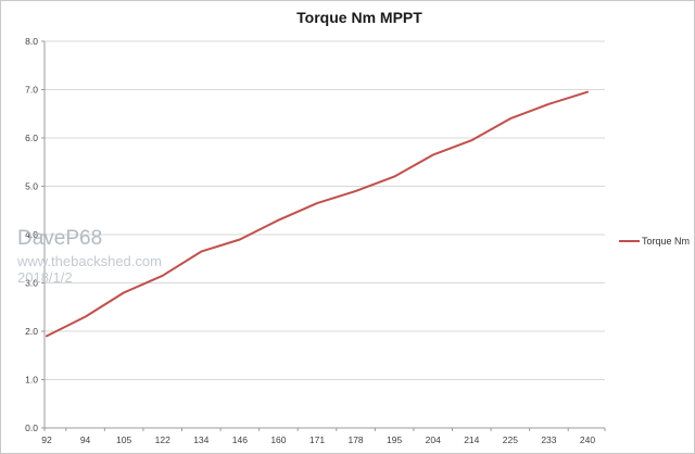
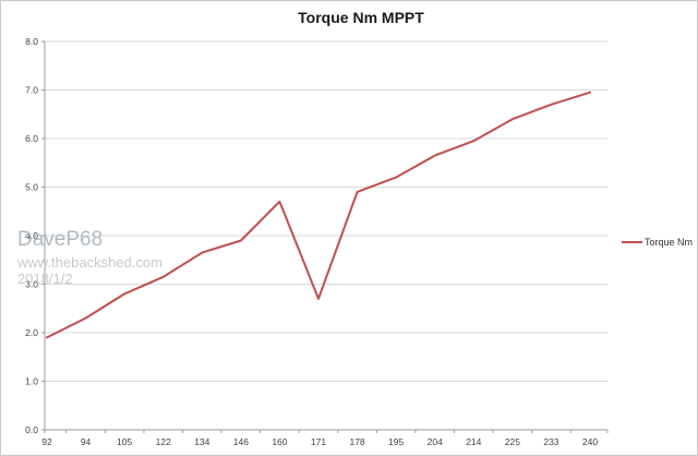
160: 4.3 -> 4.7
171: 4.7 -> 2.7
